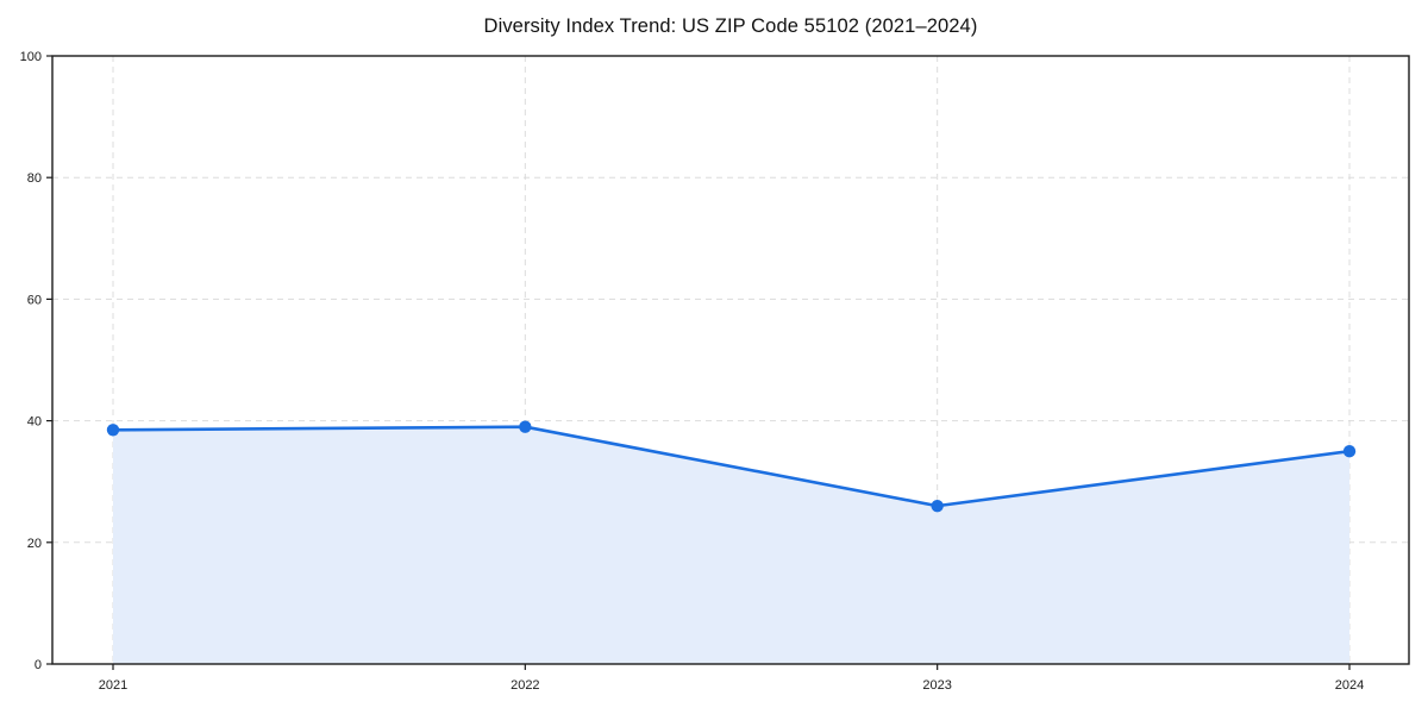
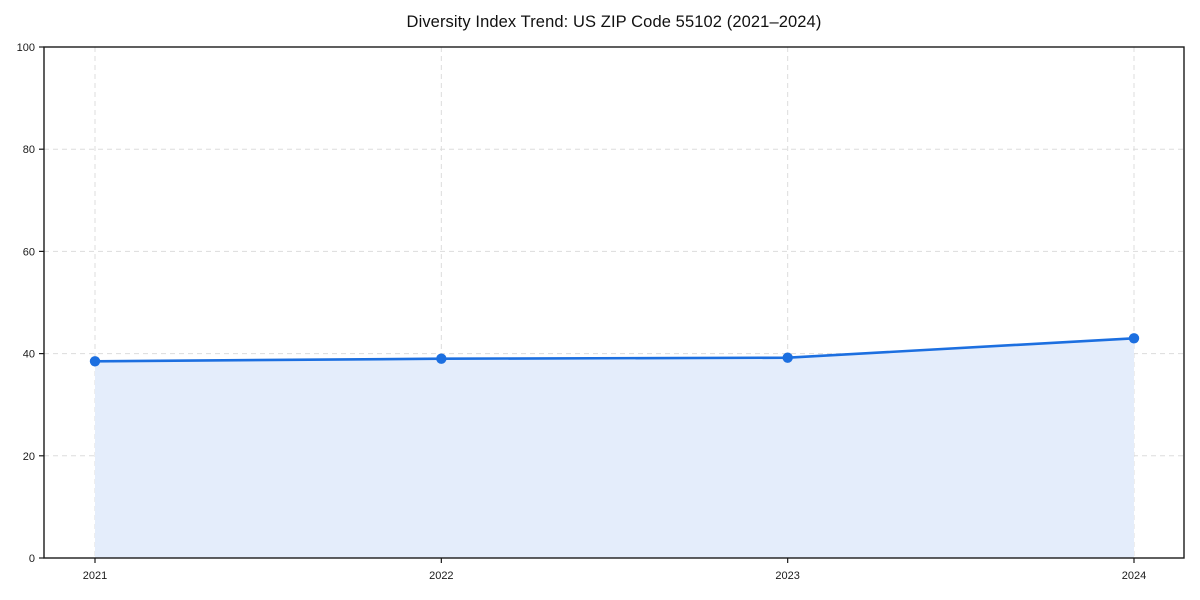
2023: 26 -> 39
2024: 35 -> 43
